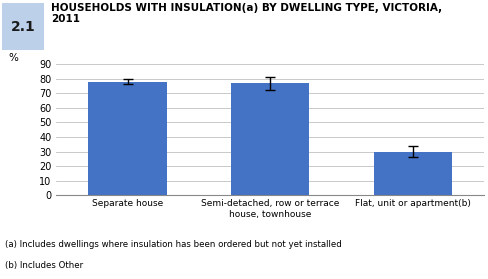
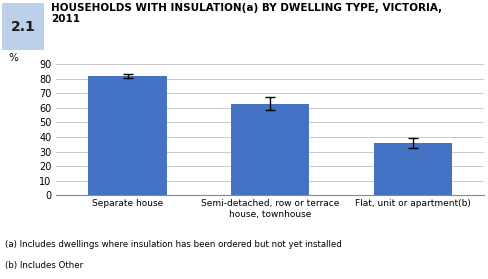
Separate house: 78 -> 82
Semi-detached, row or terrace house, townhouse: 77 -> 63
Flat, unit or apartment(b): 30 -> 36
